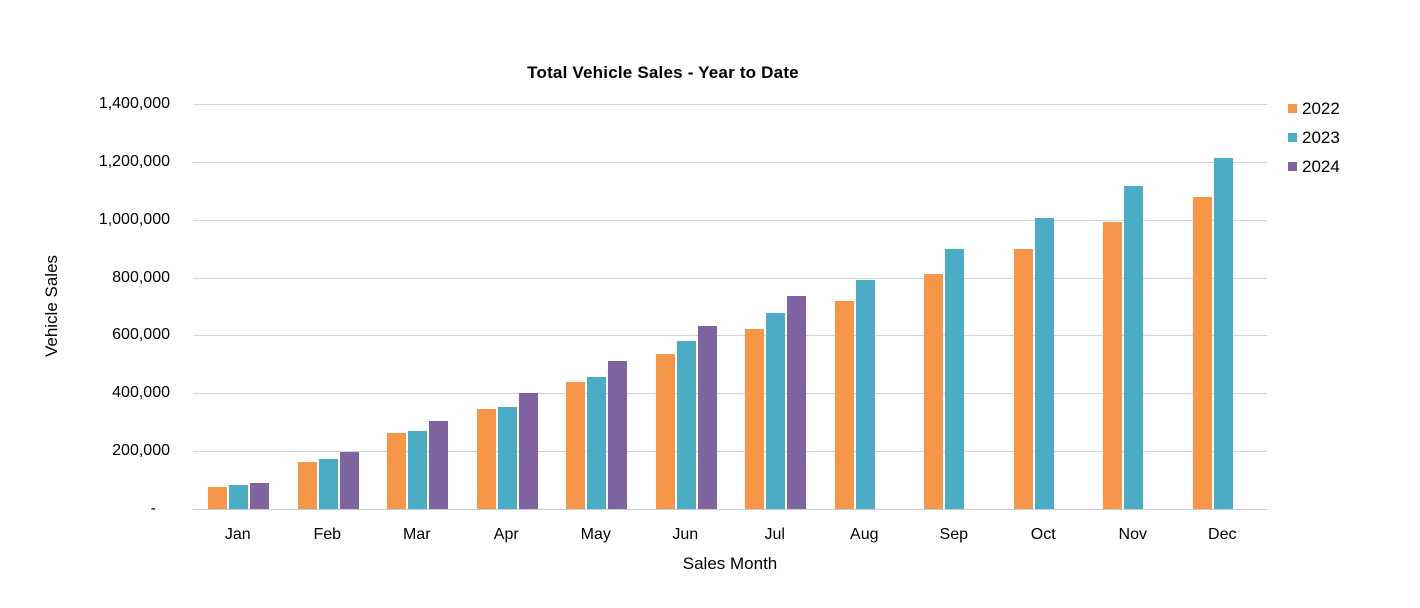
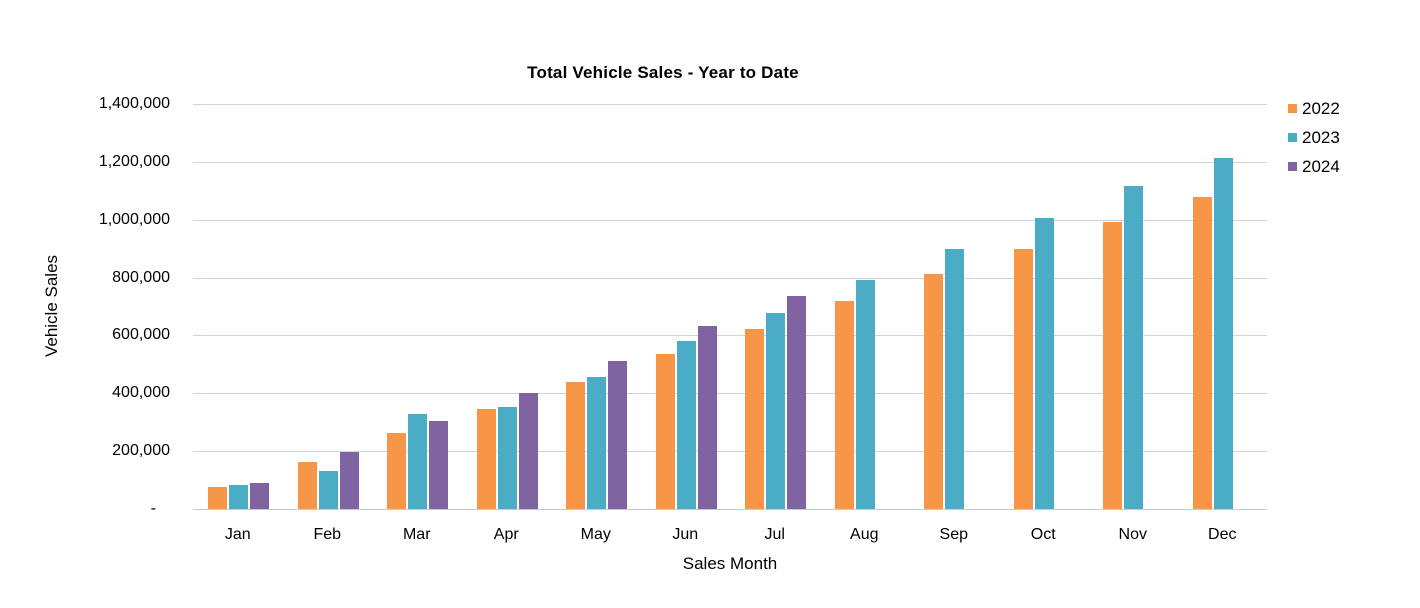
2023/Feb: 170000 -> 130000
2023/Mar: 270000 -> 330000
